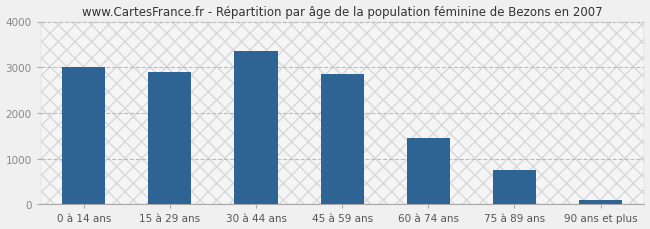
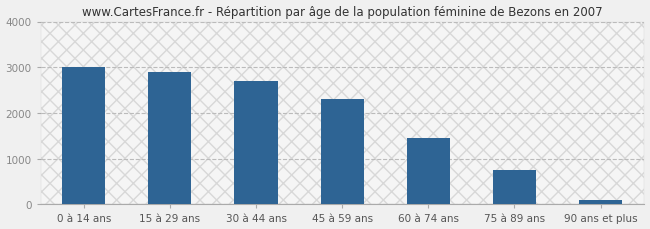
30 à 44 ans: 3350 -> 2700
45 à 59 ans: 2850 -> 2300
